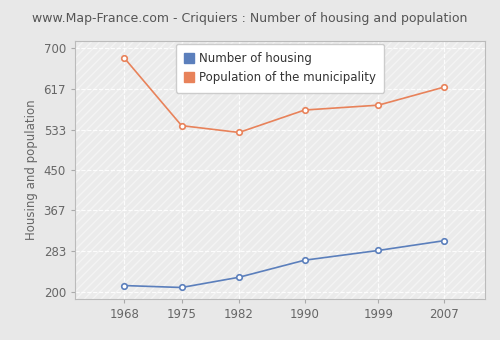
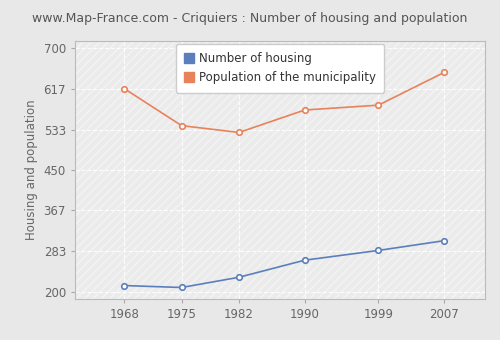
Population of the municipality/1968: 680 -> 617
Population of the municipality/2007: 620 -> 650
